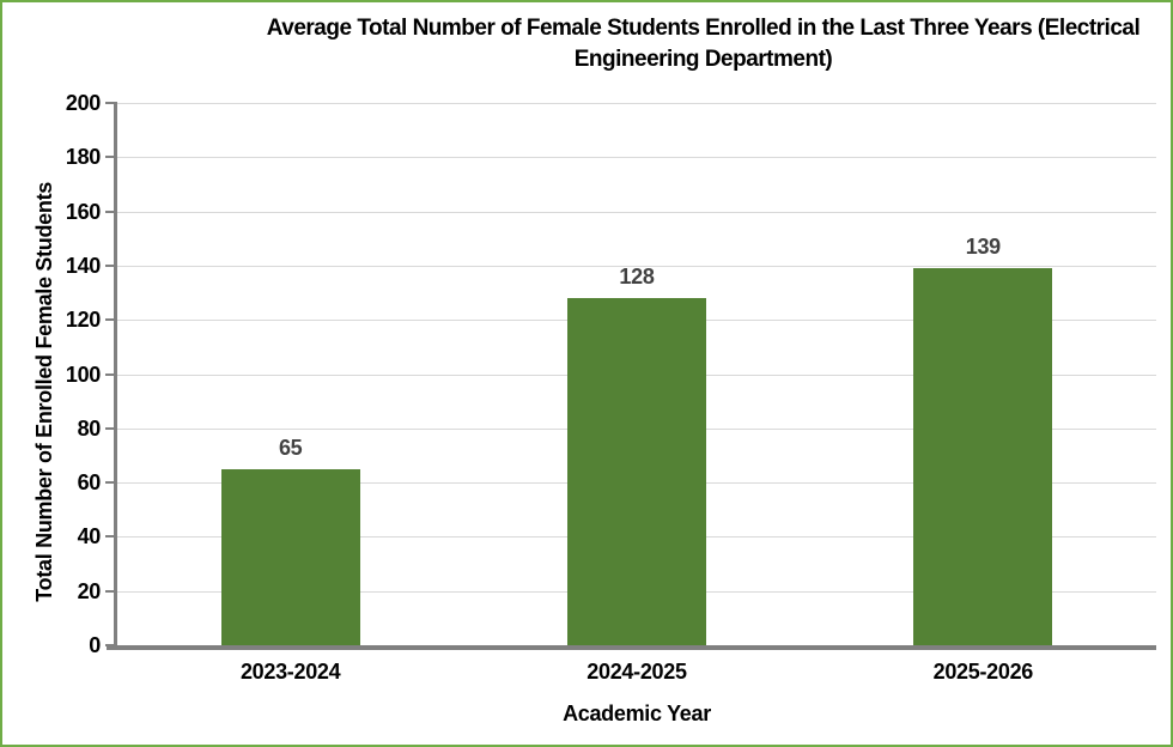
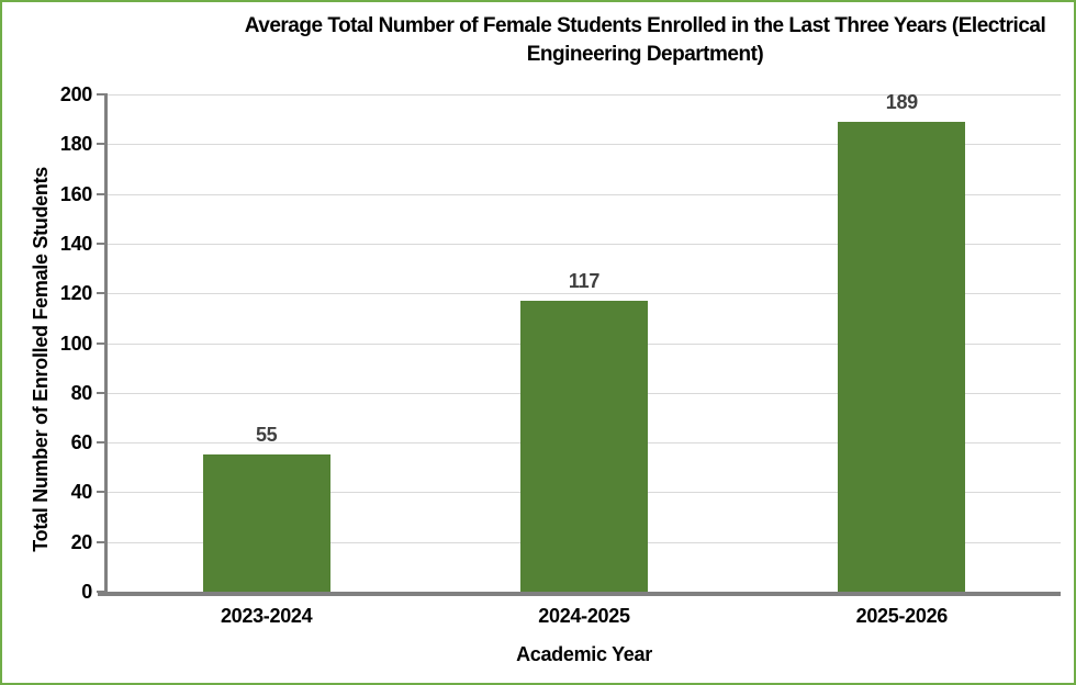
2023-2024: 65 -> 55
2024-2025: 128 -> 117
2025-2026: 139 -> 189
